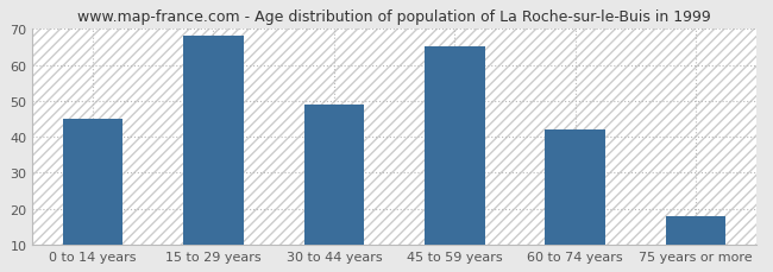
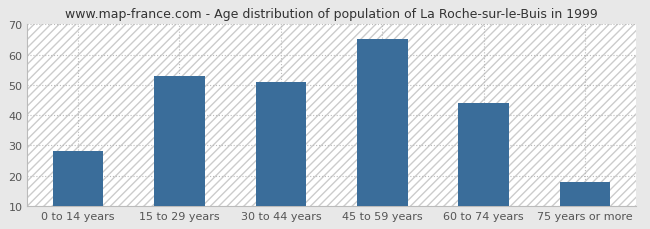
0 to 14 years: 45 -> 28
15 to 29 years: 68 -> 53
30 to 44 years: 49 -> 51
60 to 74 years: 42 -> 44
